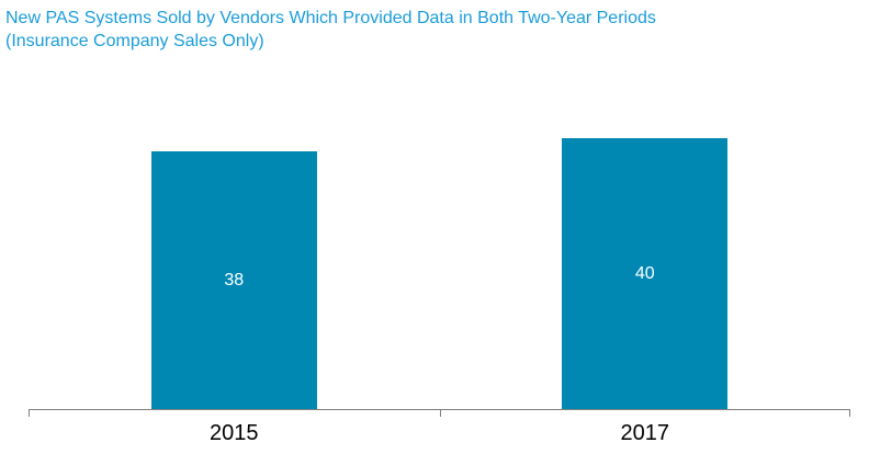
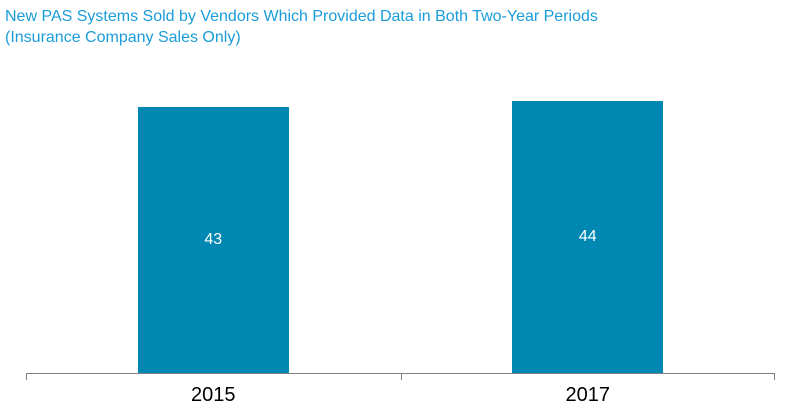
2015: 38 -> 43
2017: 40 -> 44
